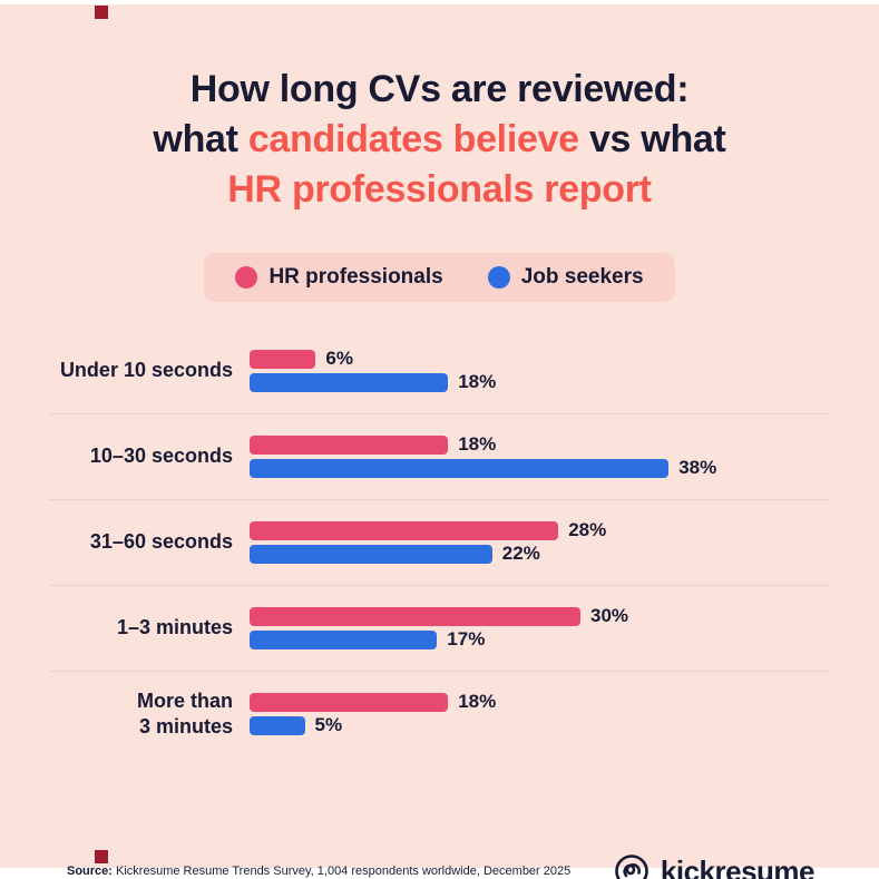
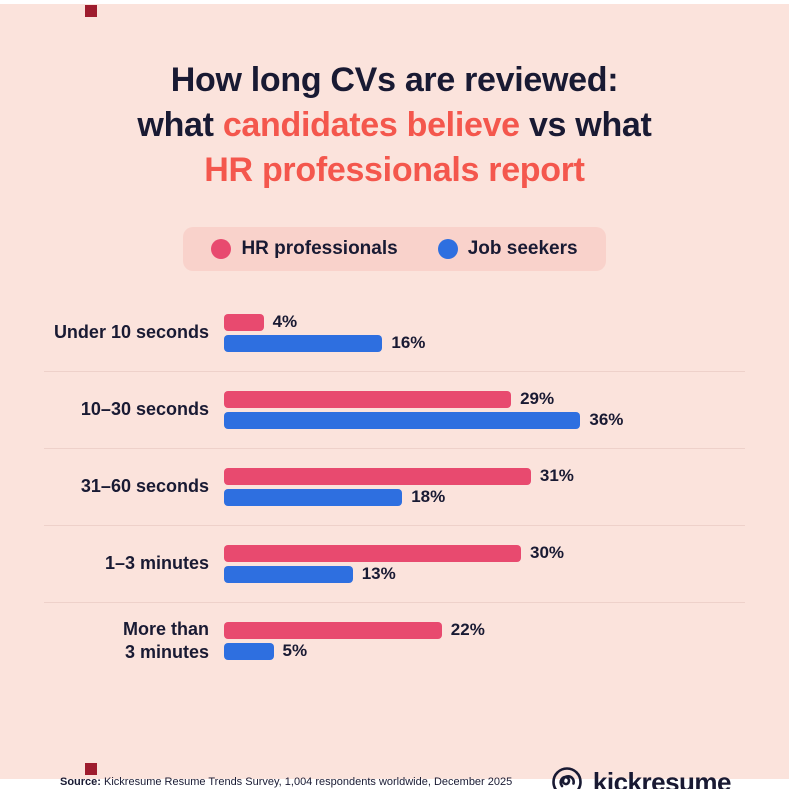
HR professionals/Under 10 seconds: 6% -> 4%
Job seekers/Under 10 seconds: 18% -> 16%
HR professionals/10–30 seconds: 18% -> 29%
Job seekers/10–30 seconds: 38% -> 36%
HR professionals/31–60 seconds: 28% -> 31%
Job seekers/31–60 seconds: 22% -> 18%
Job seekers/1–3 minutes: 17% -> 13%
HR professionals/More than 3 minutes: 18% -> 22%
